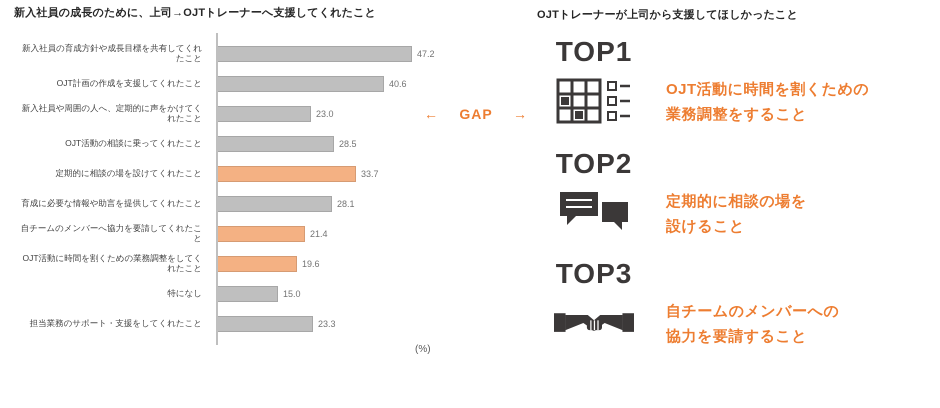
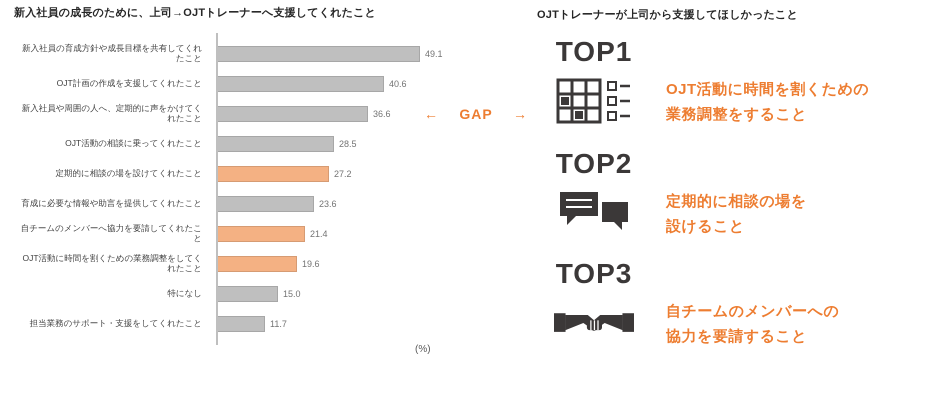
新入社員の育成方針や成長目標を共有してくれたこと: 47.2 -> 49.1
新入社員や周囲の人へ、定期的に声をかけてくれたこと: 23.0 -> 36.6
定期的に相談の場を設けてくれたこと: 33.7 -> 27.2
育成に必要な情報や助言を提供してくれたこと: 28.1 -> 23.6
担当業務のサポート・支援をしてくれたこと: 23.3 -> 11.7
